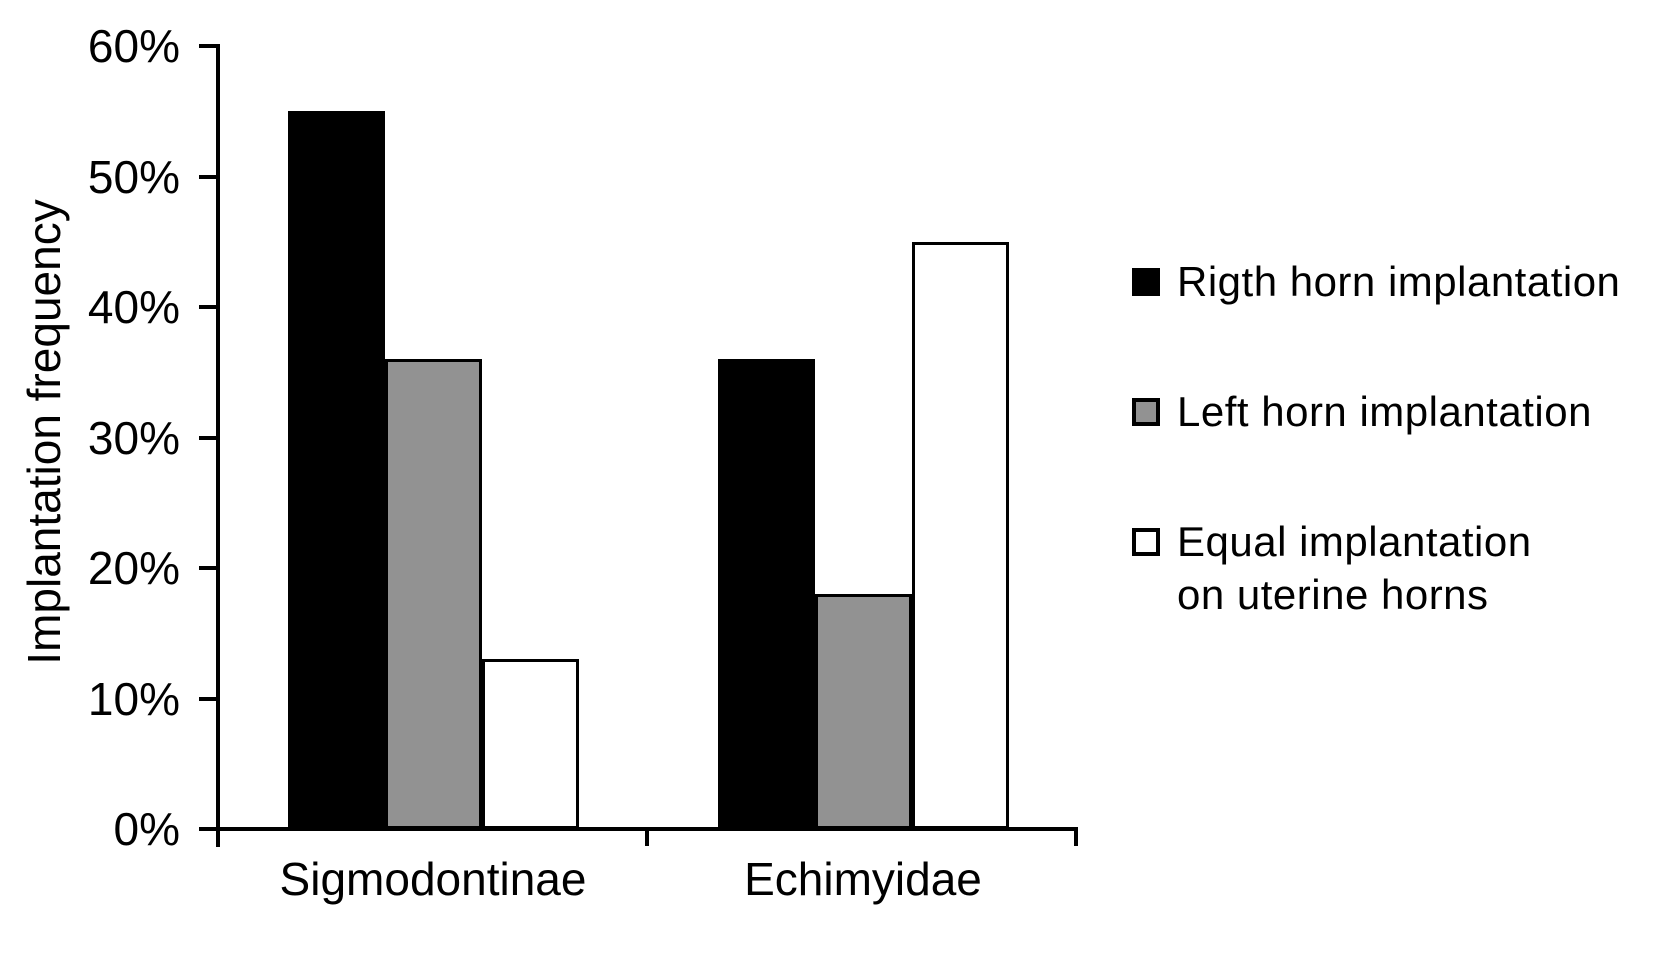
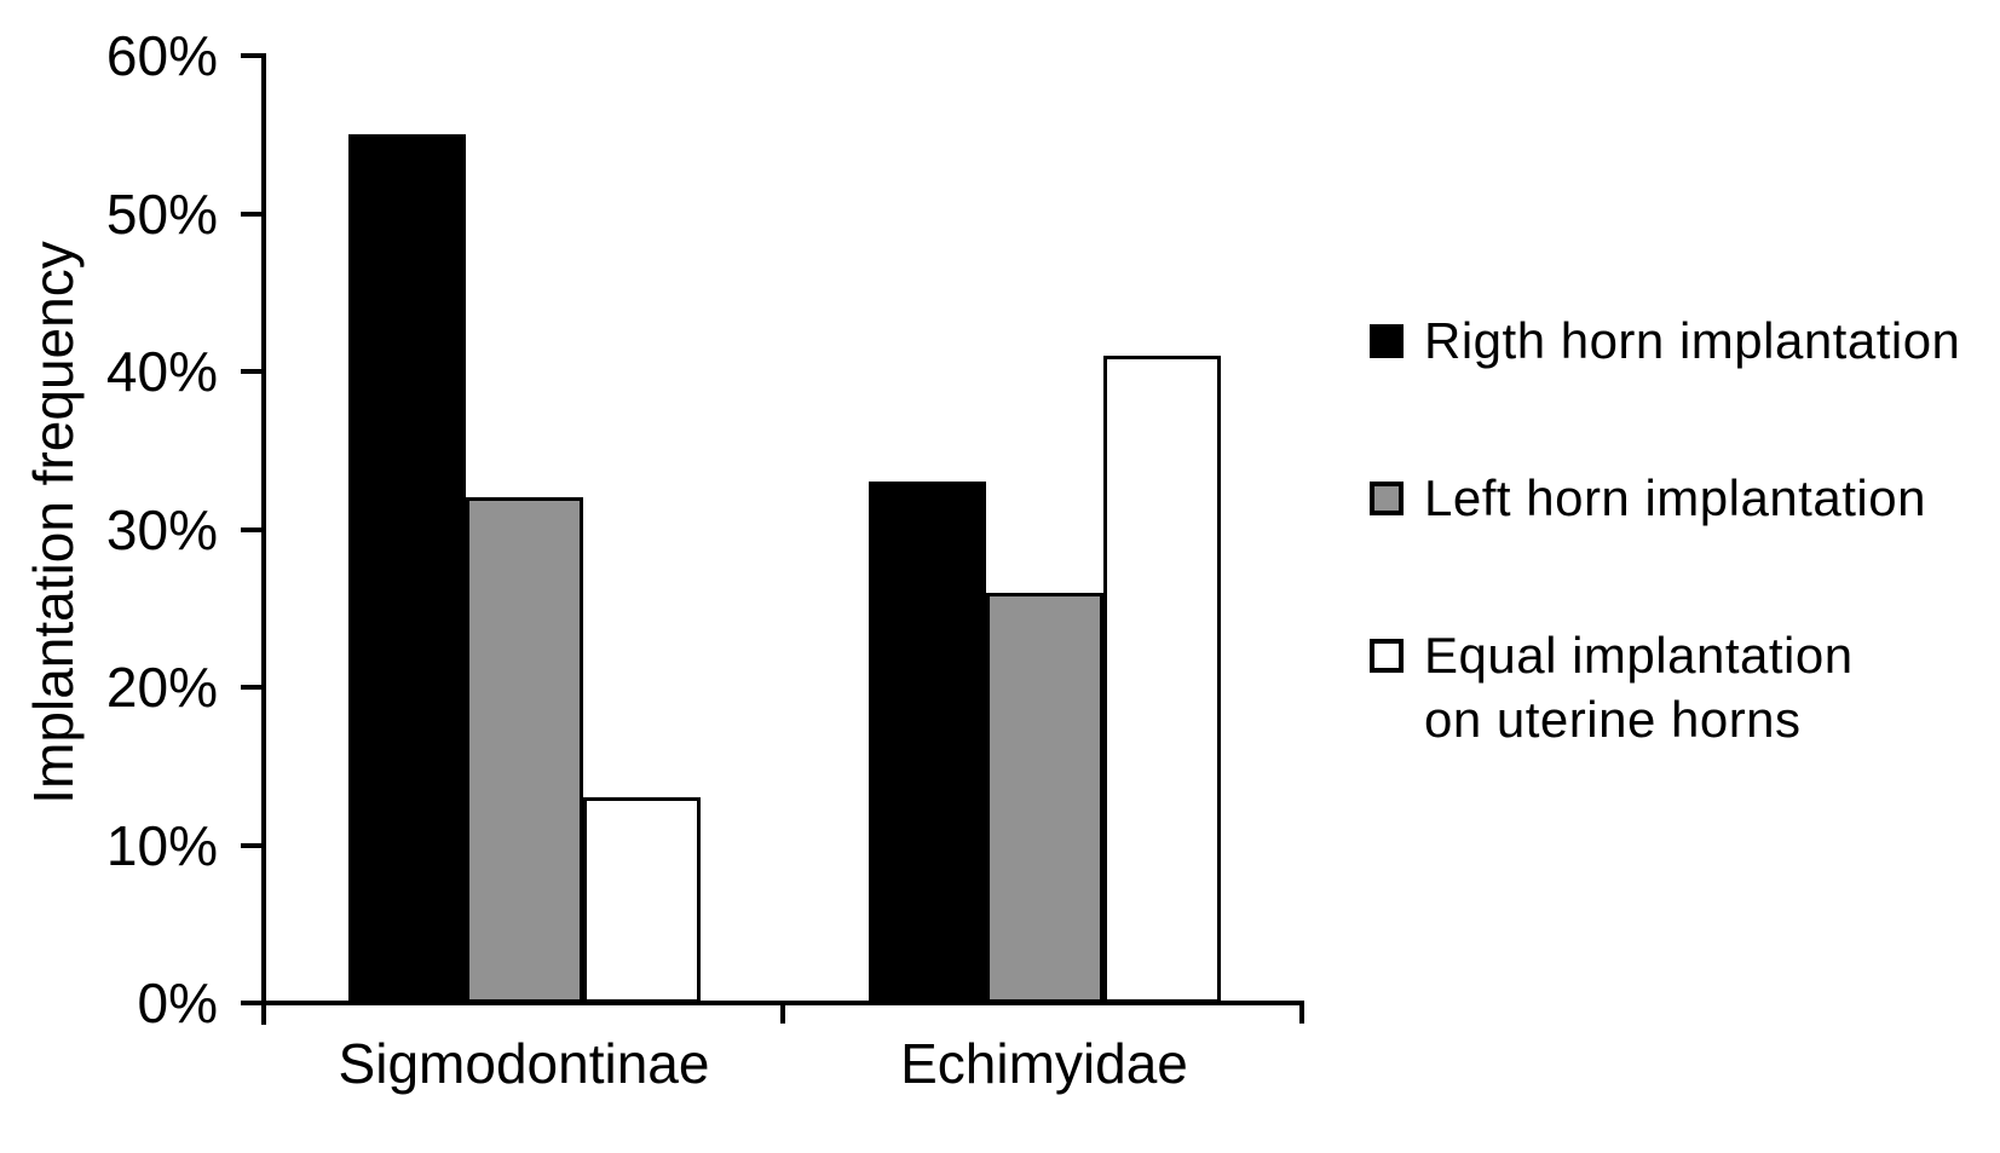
Left horn implantation/Sigmodontinae: 36% -> 32%
Rigth horn implantation/Echimyidae: 36% -> 33%
Left horn implantation/Echimyidae: 18% -> 26%
Equal implantation on uterine horns/Echimyidae: 45% -> 41%
